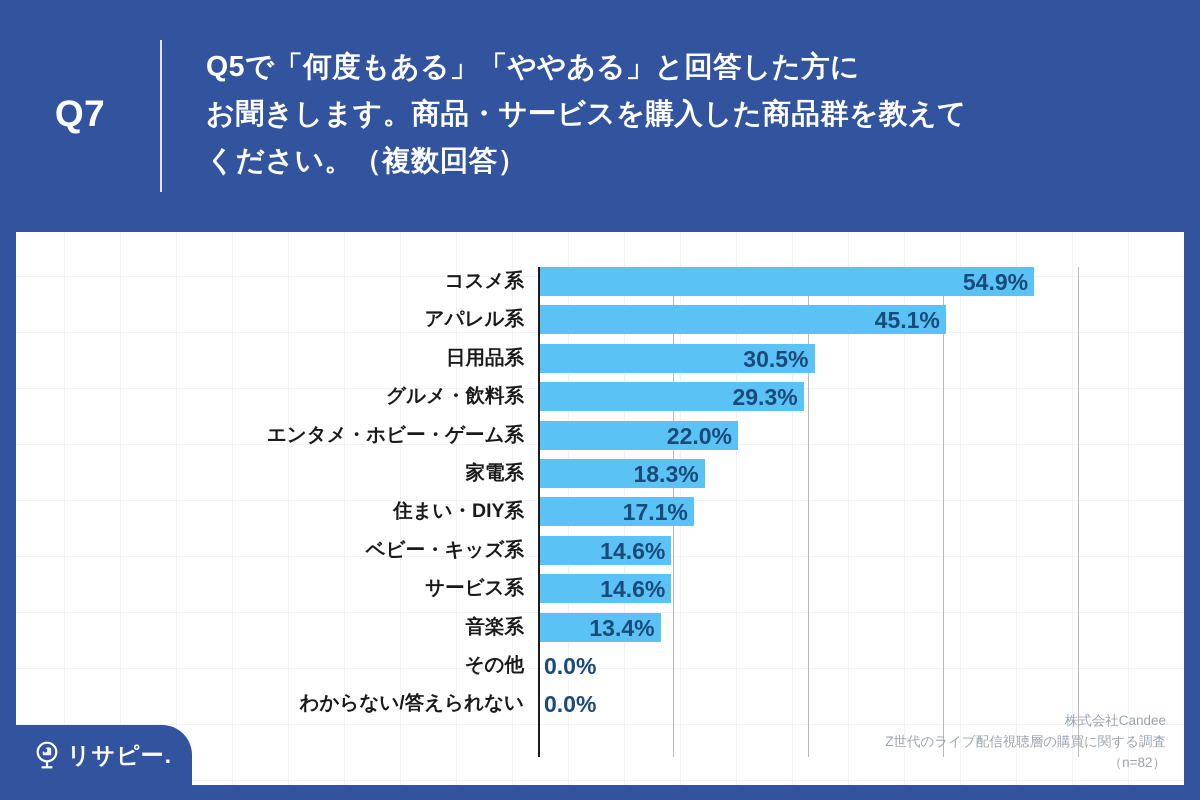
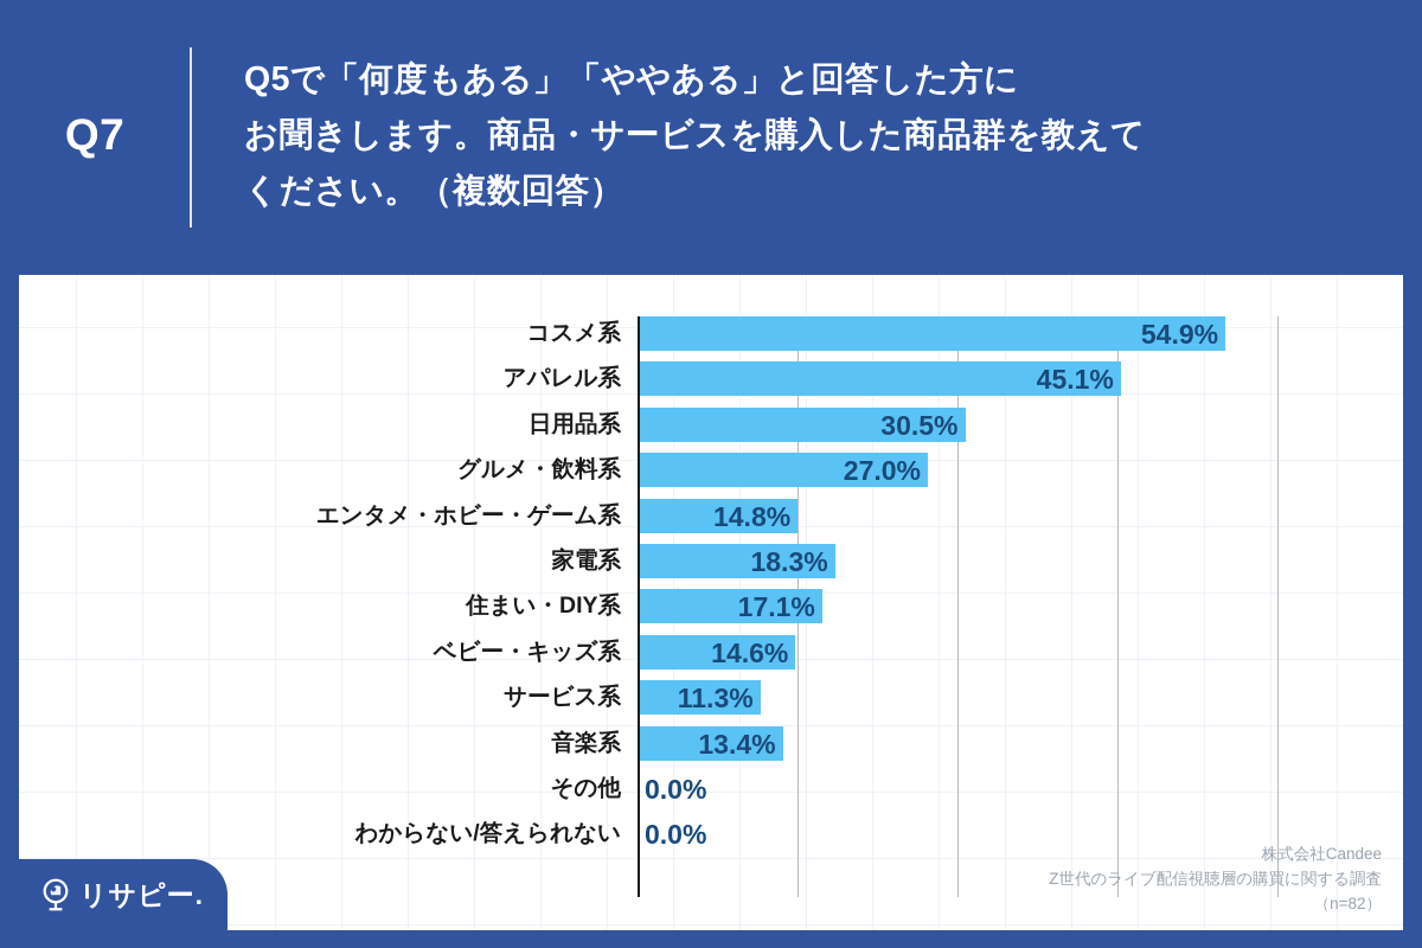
グルメ・飲料系: 29.3% -> 27.0%
エンタメ・ホビー・ゲーム系: 22.0% -> 14.8%
サービス系: 14.6% -> 11.3%
